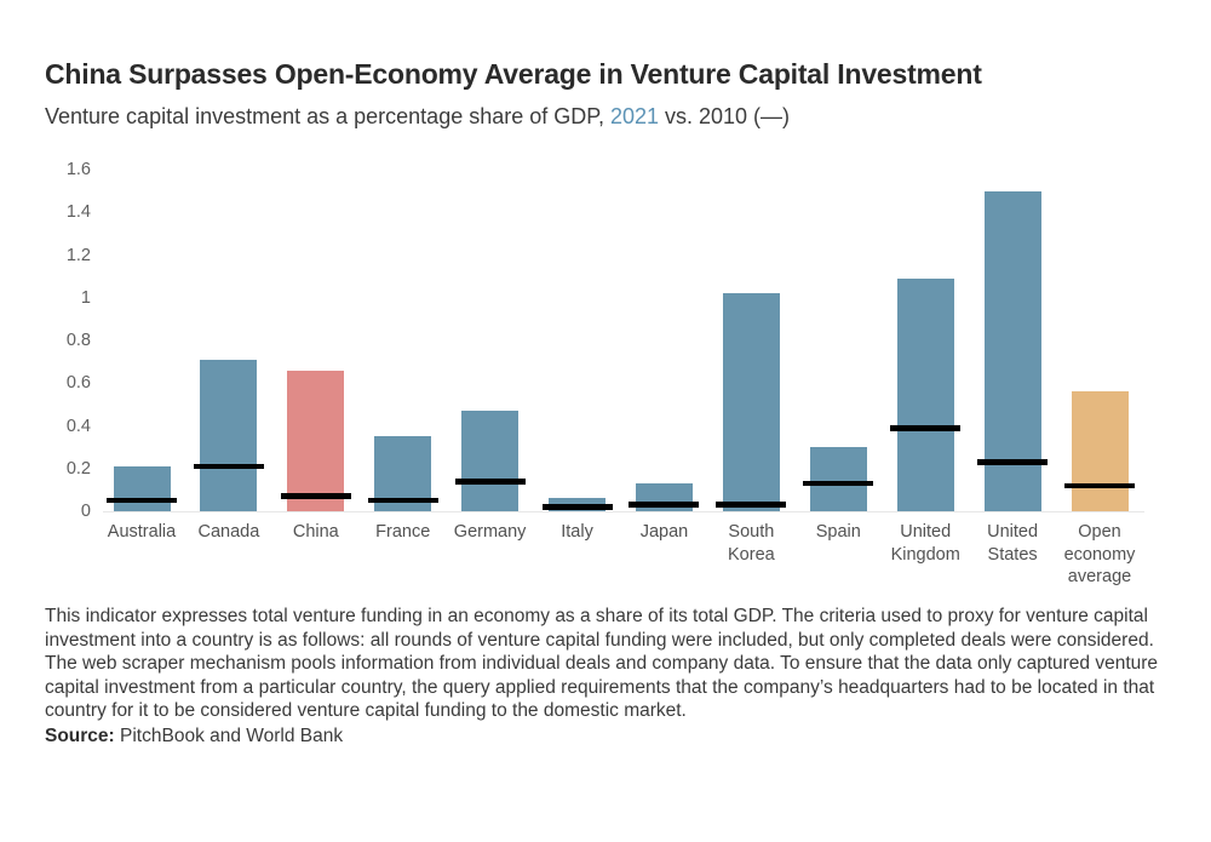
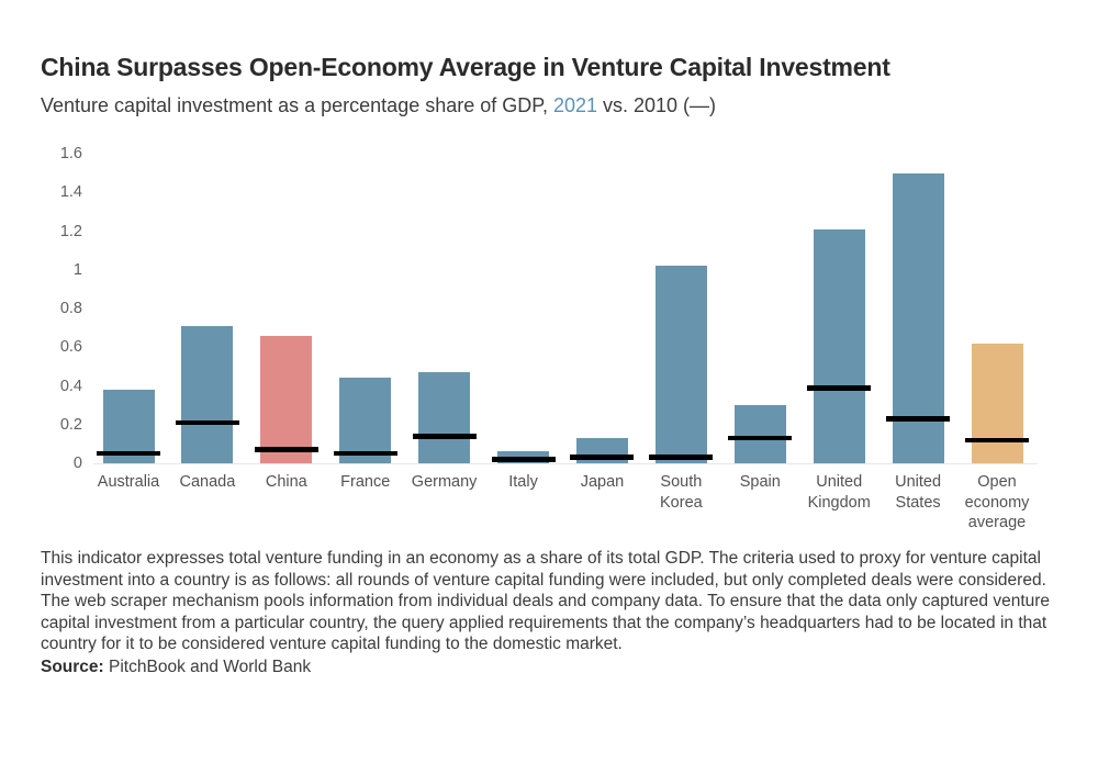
2021/Australia: 0.21 -> 0.38
2021/France: 0.35 -> 0.44
2021/United Kingdom: 1.09 -> 1.21
2021/Open economy average: 0.56 -> 0.62
